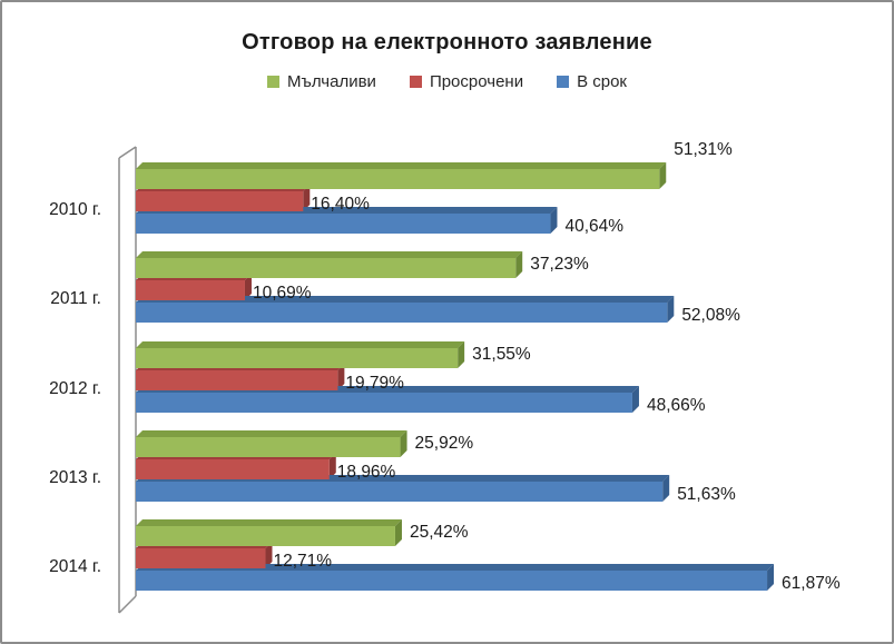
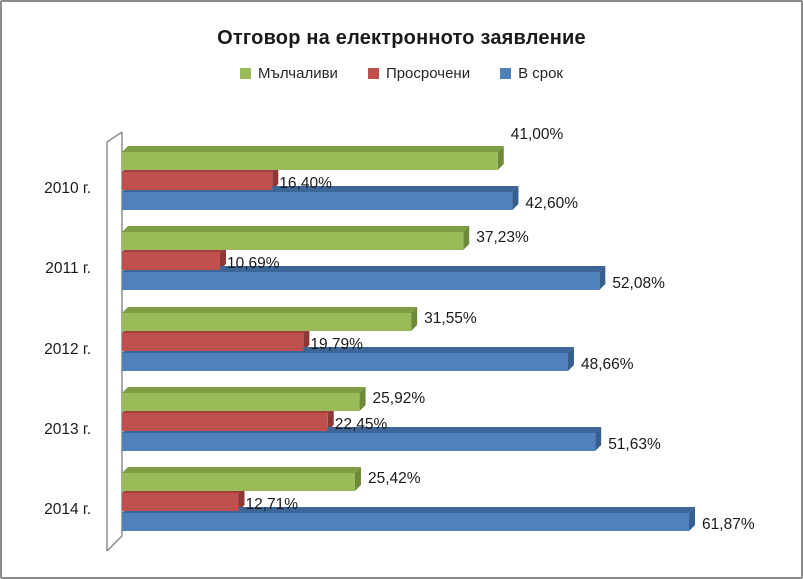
Мълчаливи/2010 г.: 51,31% -> 41,00%
В срок/2010 г.: 40,64% -> 42,60%
Просрочени/2013 г.: 18,96% -> 22,45%
